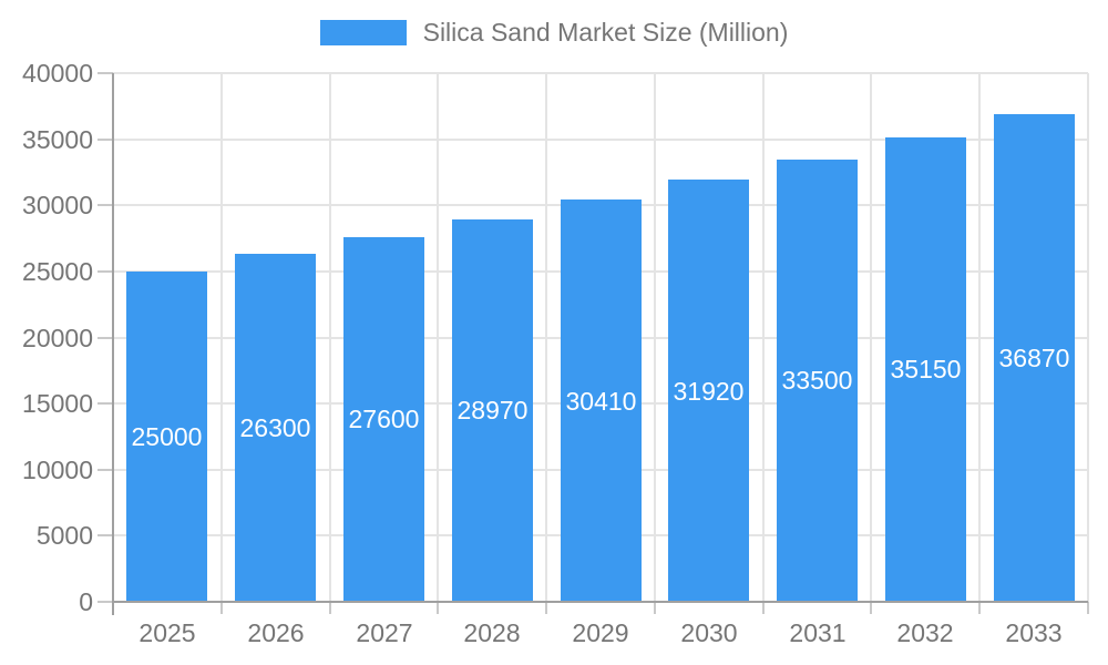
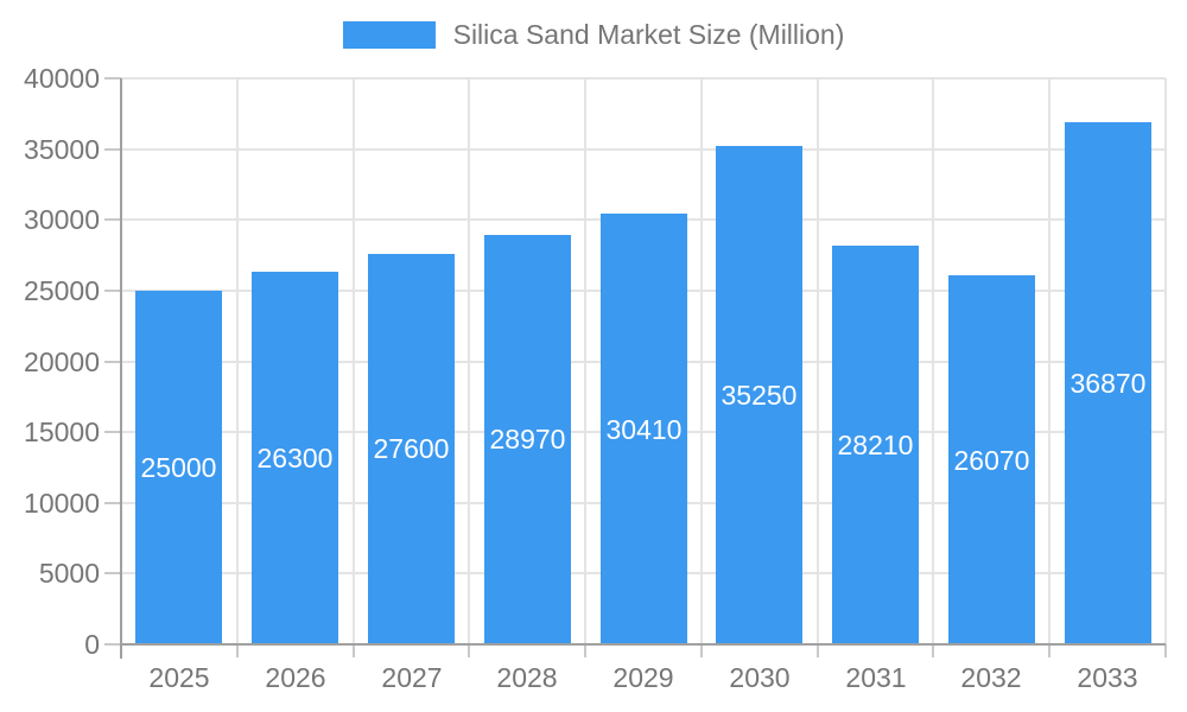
2030: 31920 -> 35250
2031: 33500 -> 28210
2032: 35150 -> 26070
